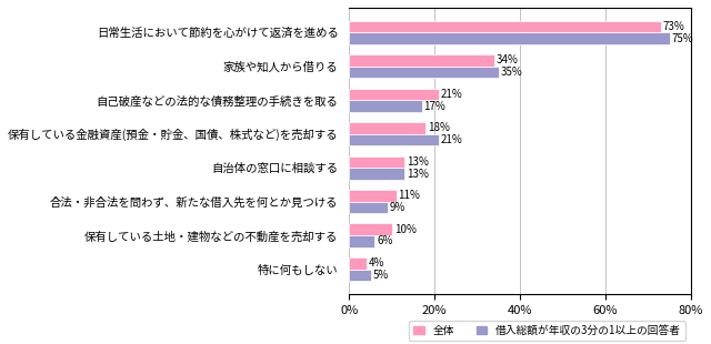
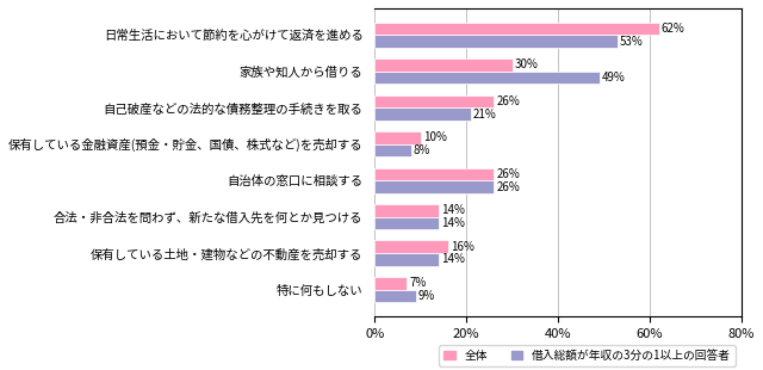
全体/日常生活において節約を心がけて返済を進める: 73% -> 62%
借入総額が年収の3分の1以上の回答者/日常生活において節約を心がけて返済を進める: 75% -> 53%
全体/家族や知人から借りる: 34% -> 30%
借入総額が年収の3分の1以上の回答者/家族や知人から借りる: 35% -> 49%
全体/自己破産などの法的な債務整理の手続きを取る: 21% -> 26%
借入総額が年収の3分の1以上の回答者/自己破産などの法的な債務整理の手続きを取る: 17% -> 21%
全体/保有している金融資産(預金・貯金、国債、株式など)を売却する: 18% -> 10%
借入総額が年収の3分の1以上の回答者/保有している金融資産(預金・貯金、国債、株式など)を売却する: 21% -> 8%
全体/自治体の窓口に相談する: 13% -> 26%
借入総額が年収の3分の1以上の回答者/自治体の窓口に相談する: 13% -> 26%
全体/合法・非合法を問わず、新たな借入先を何とか見つける: 11% -> 14%
借入総額が年収の3分の1以上の回答者/合法・非合法を問わず、新たな借入先を何とか見つける: 9% -> 14%
全体/保有している土地・建物などの不動産を売却する: 10% -> 16%
借入総額が年収の3分の1以上の回答者/保有している土地・建物などの不動産を売却する: 6% -> 14%
全体/特に何もしない: 4% -> 7%
借入総額が年収の3分の1以上の回答者/特に何もしない: 5% -> 9%
